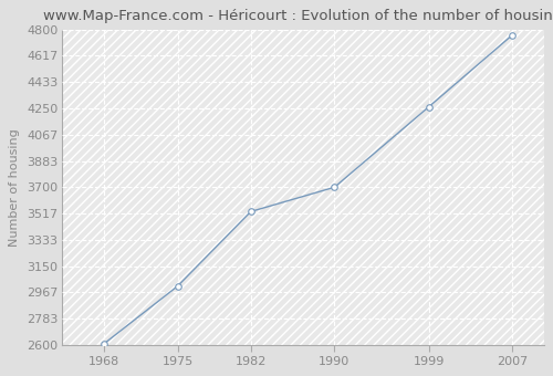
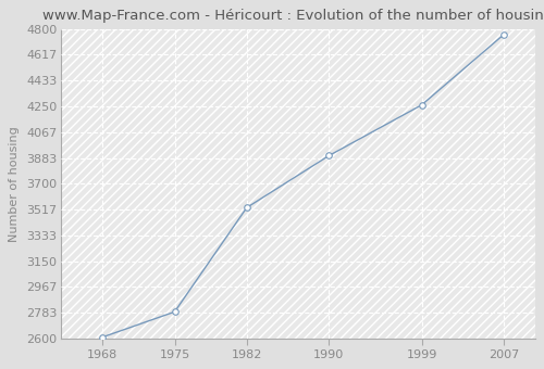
1975: 3010 -> 2790
1990: 3700 -> 3900
